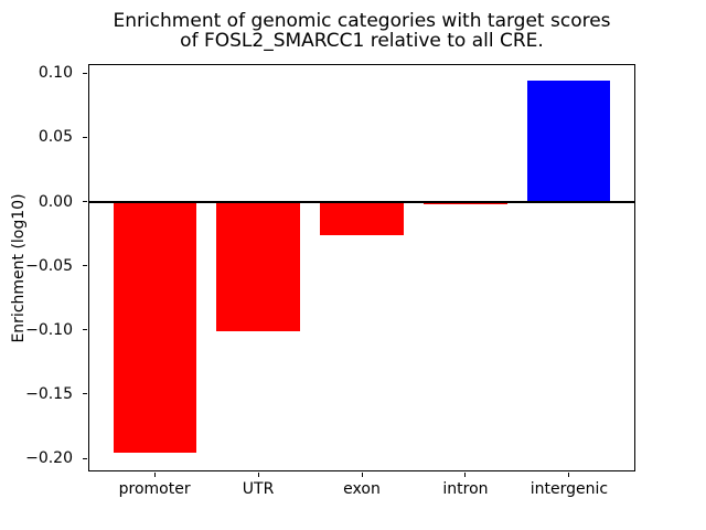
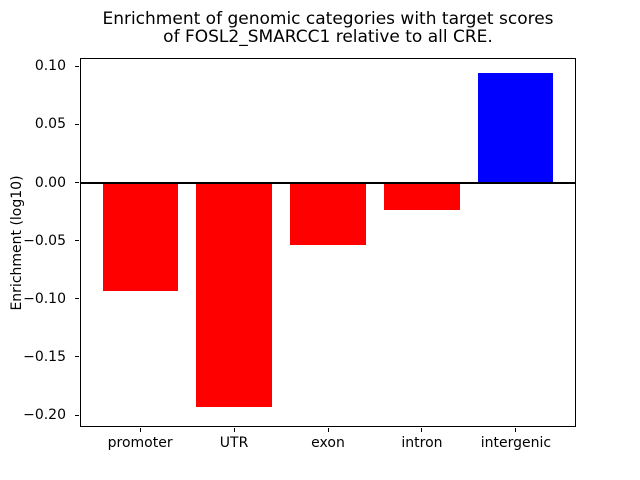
promoter: -0.196 -> -0.093
UTR: -0.101 -> -0.193
exon: -0.026 -> -0.054
intron: -0.002 -> -0.024
